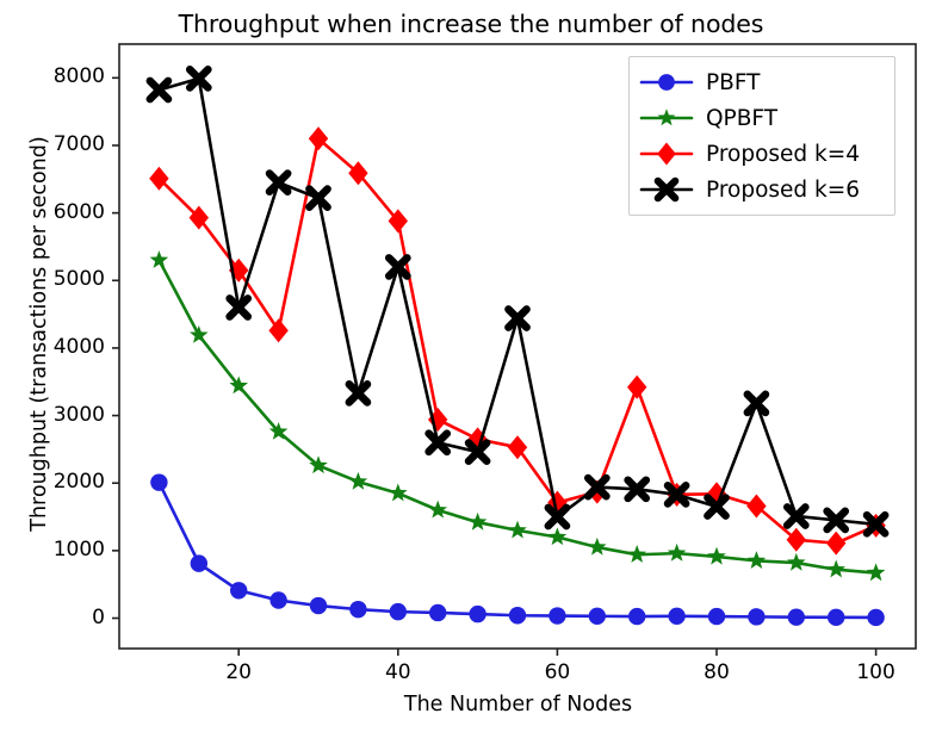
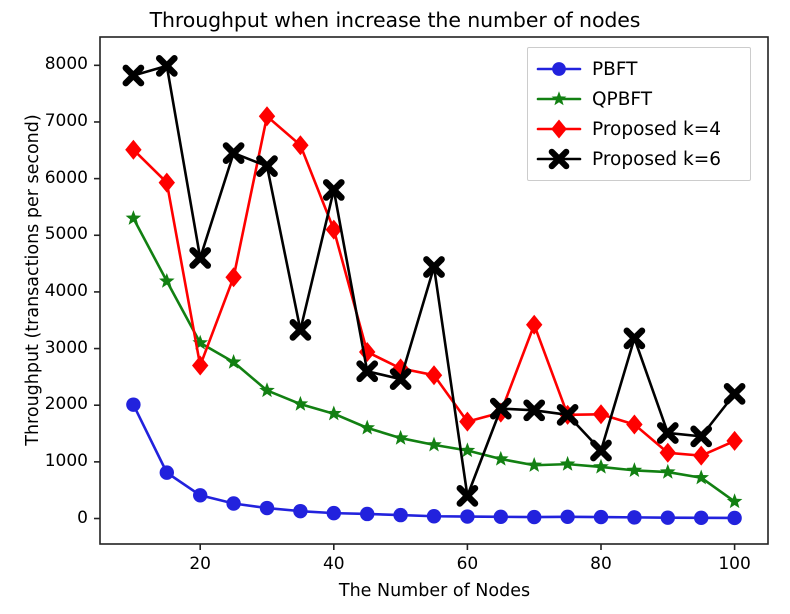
QPBFT/20: 3400 -> 3100
Proposed k=4/20: 5200 -> 2700
Proposed k=4/40: 5900 -> 5100
Proposed k=6/40: 5200 -> 5800
Proposed k=6/60: 1500 -> 400
Proposed k=6/80: 1600 -> 1200
QPBFT/100: 700 -> 300
Proposed k=6/100: 1400 -> 2200
